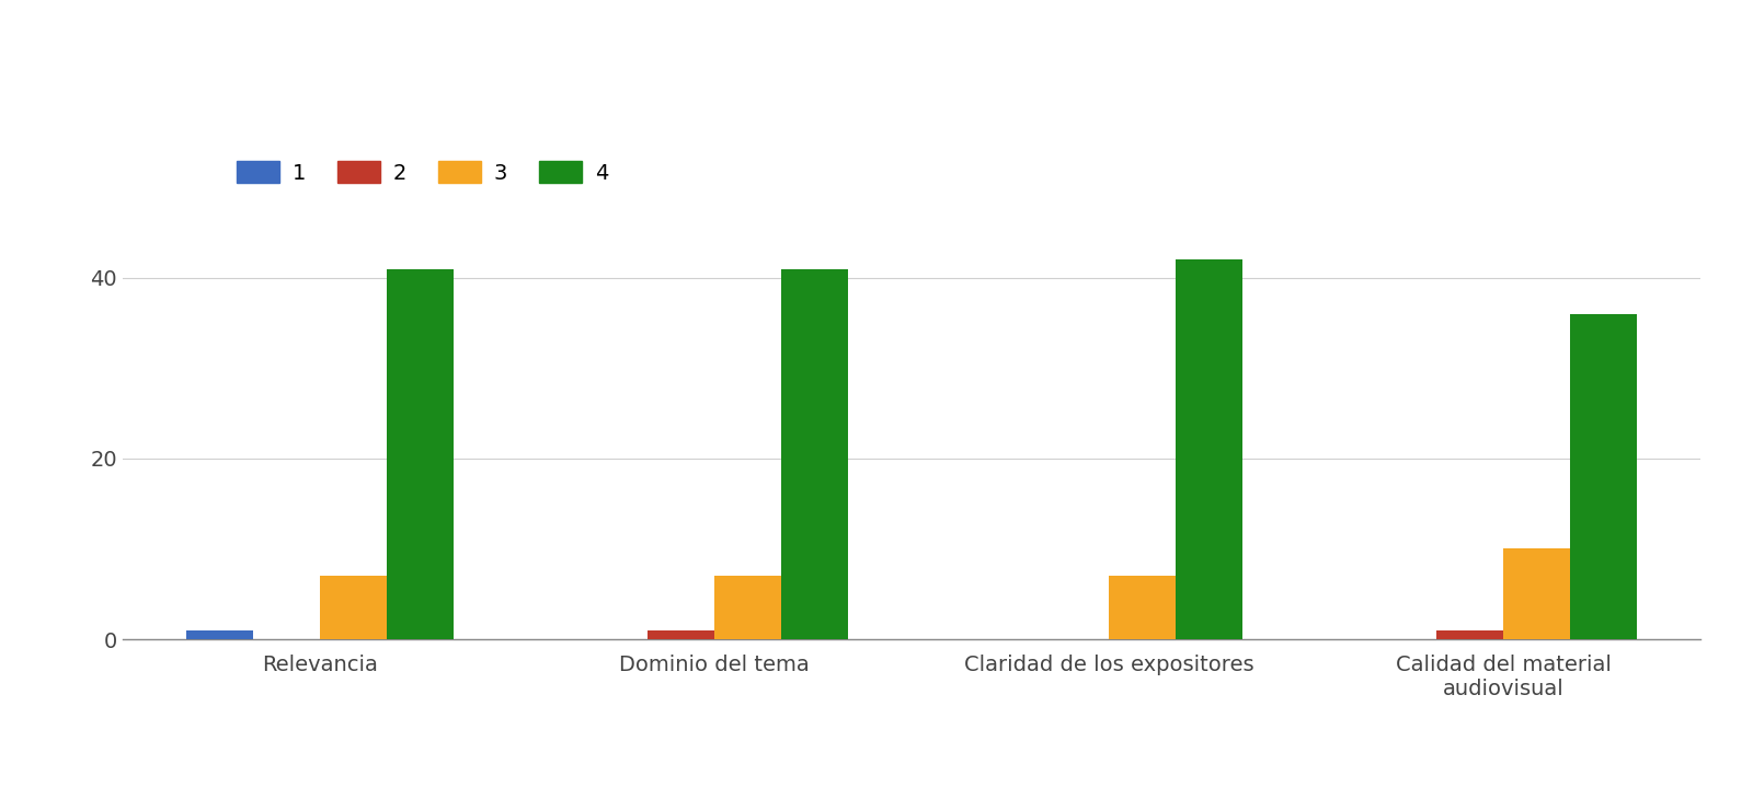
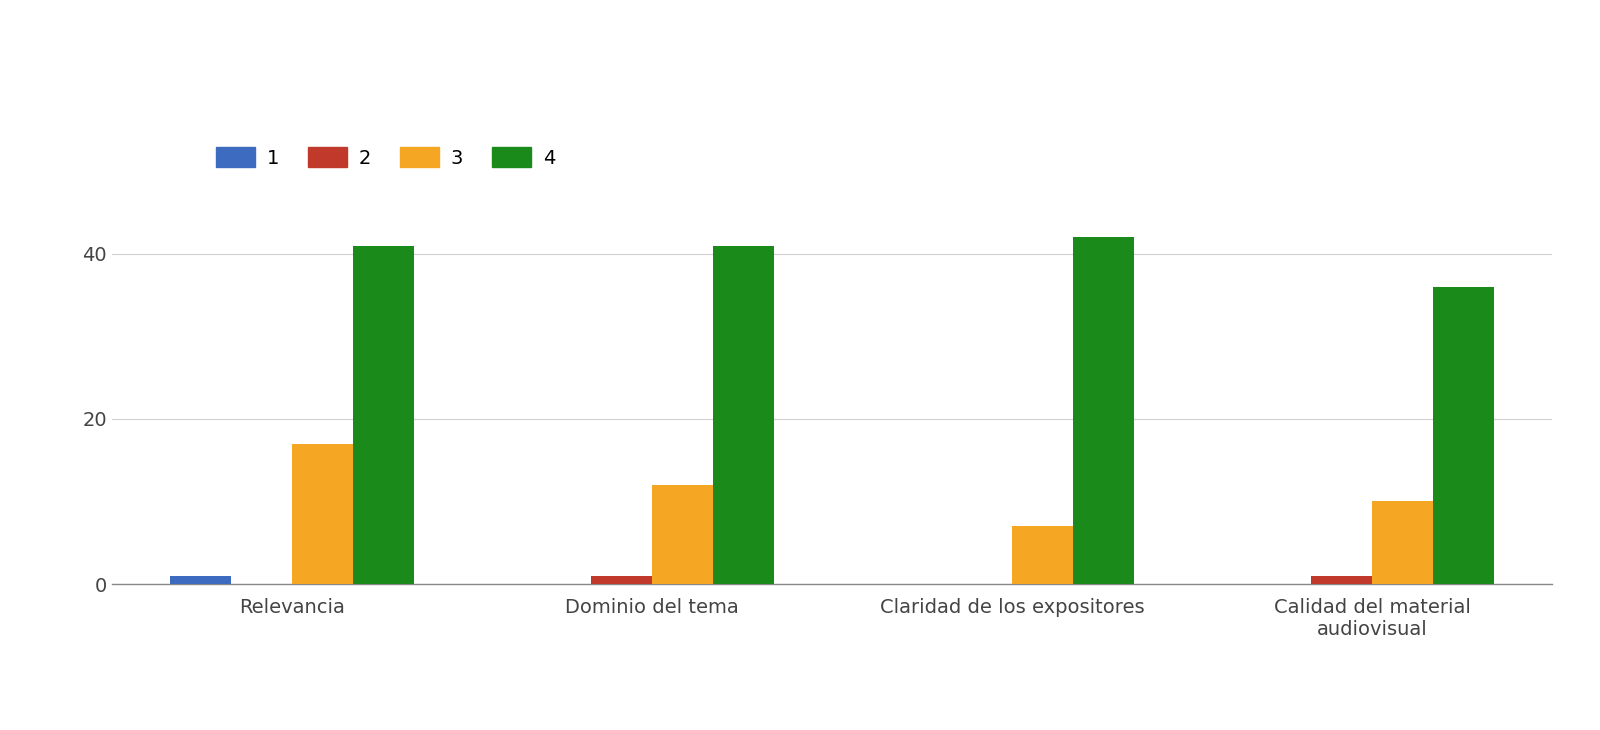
3/Relevancia: 7 -> 17
3/Dominio del tema: 7 -> 12
